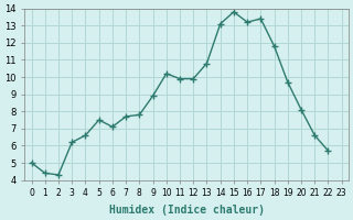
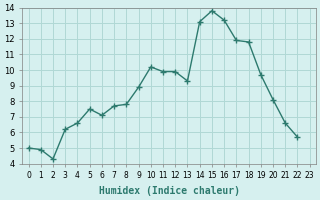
1: 4.4 -> 4.9
13: 10.8 -> 9.3
17: 13.4 -> 11.9
